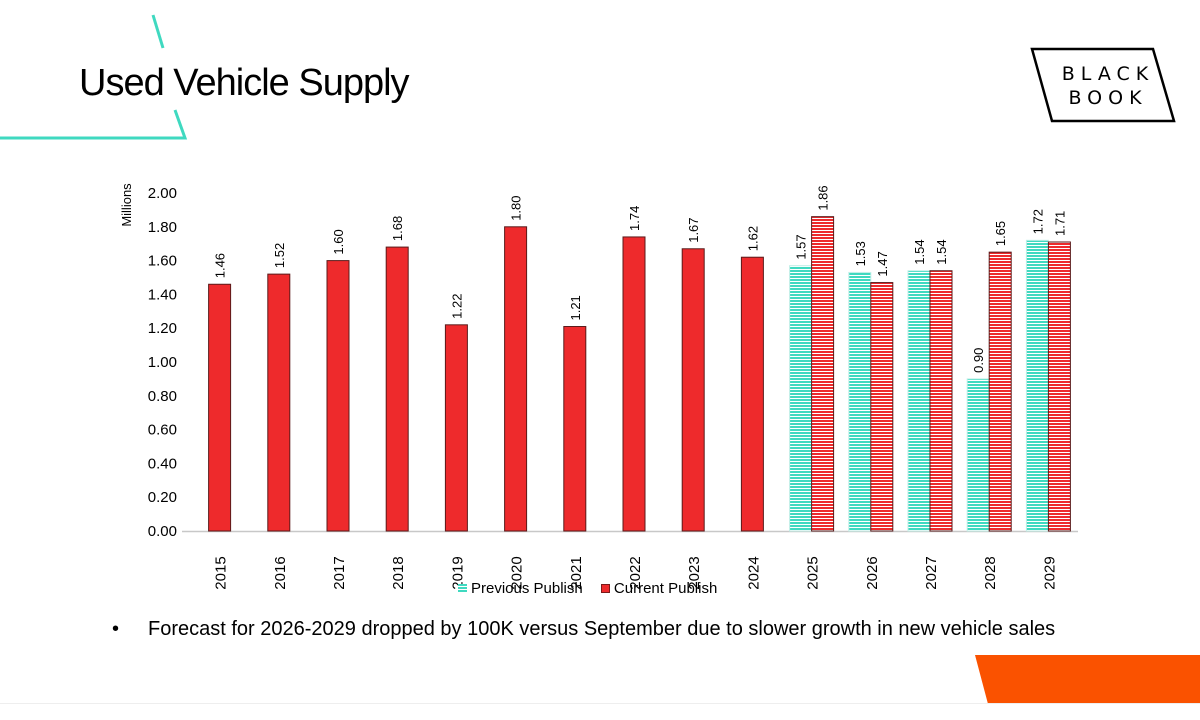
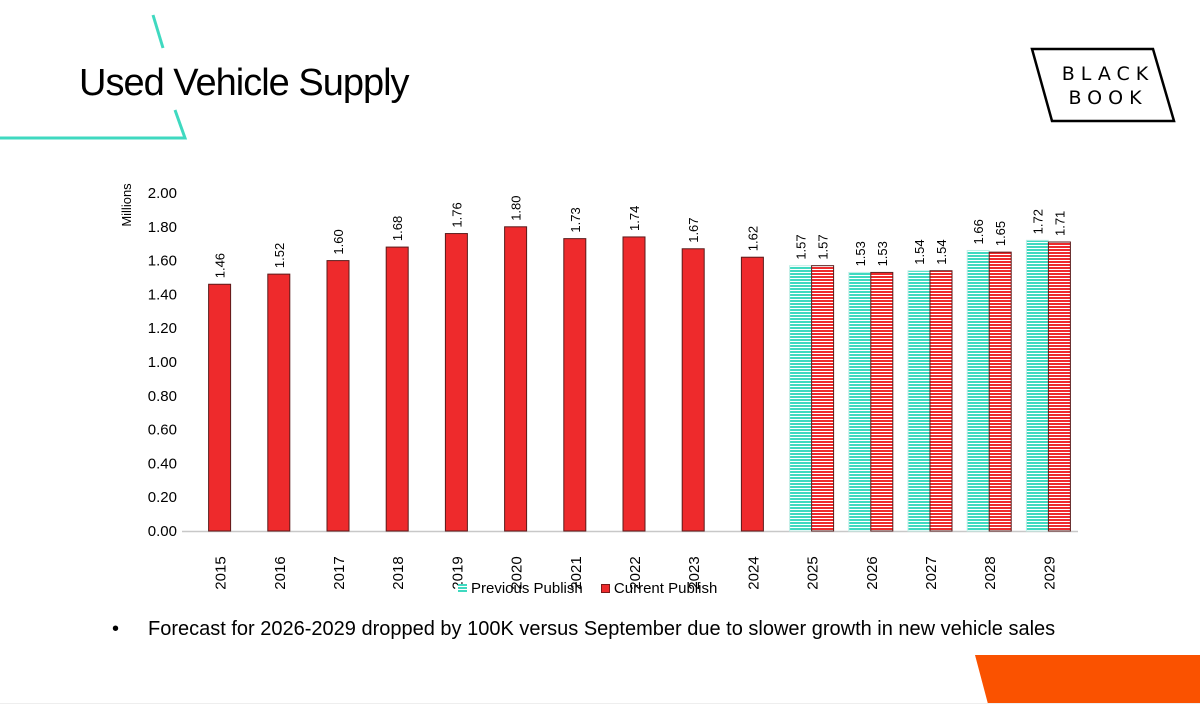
Current Publish/2019: 1.22 -> 1.76
Current Publish/2021: 1.21 -> 1.73
Current Publish/2025: 1.86 -> 1.57
Current Publish/2026: 1.47 -> 1.53
Previous Publish/2028: 0.90 -> 1.66
